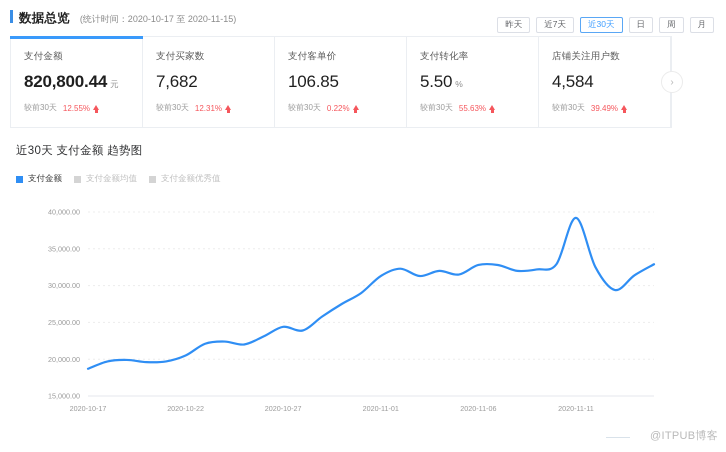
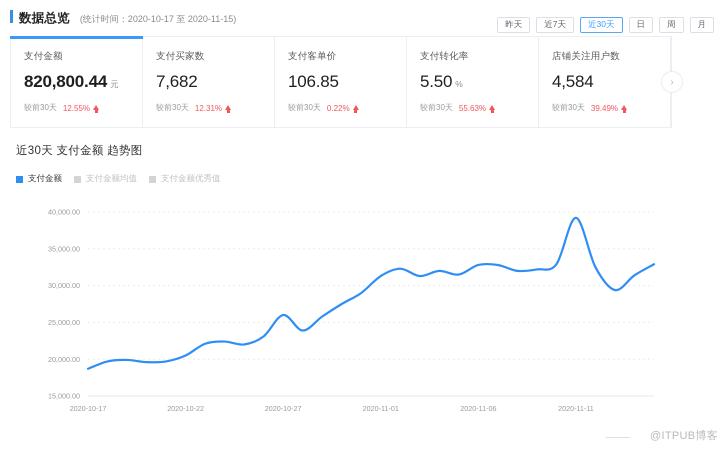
2020-10-27: 24000 -> 26000
